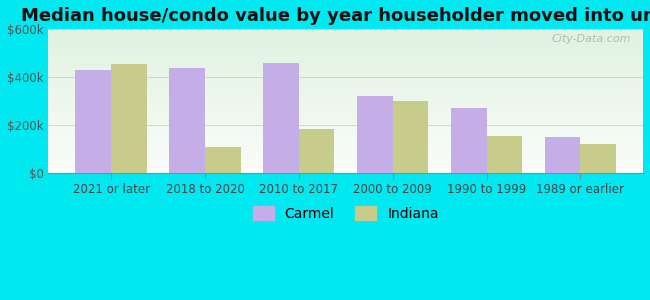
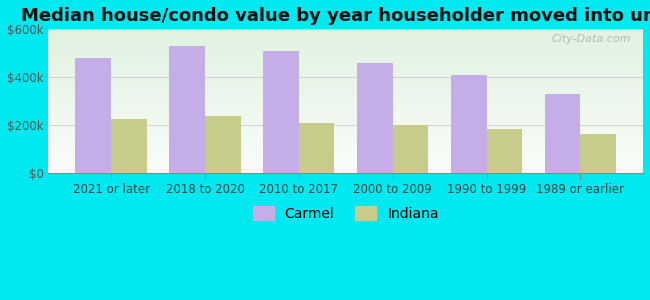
Carmel/2021 or later: $430k -> $480k
Indiana/2021 or later: $455k -> $225k
Carmel/2018 to 2020: $440k -> $530k
Indiana/2018 to 2020: $110k -> $237k
Carmel/2010 to 2017: $460k -> $510k
Indiana/2010 to 2017: $185k -> $210k
Carmel/2000 to 2009: $320k -> $460k
Indiana/2000 to 2009: $300k -> $202k
Carmel/1990 to 1999: $270k -> $410k
Indiana/1990 to 1999: $155k -> $183k
Carmel/1989 or earlier: $150k -> $330k
Indiana/1989 or earlier: $120k -> $163k
